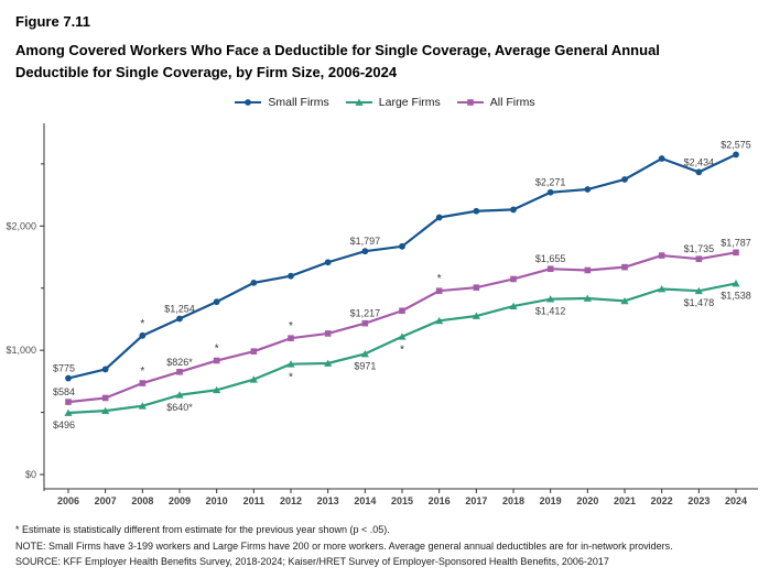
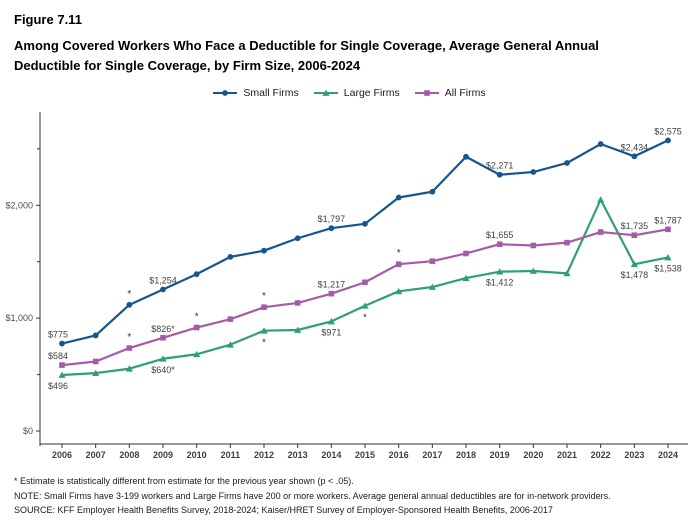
Small Firms/2018: $2130 -> $2430
Large Firms/2022: $1490 -> $2050
